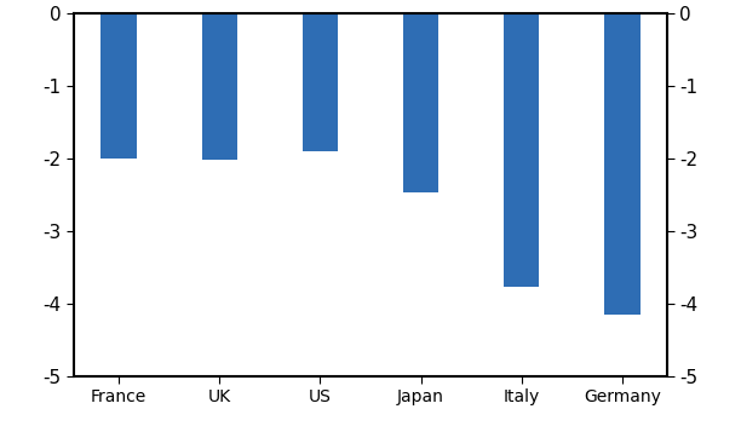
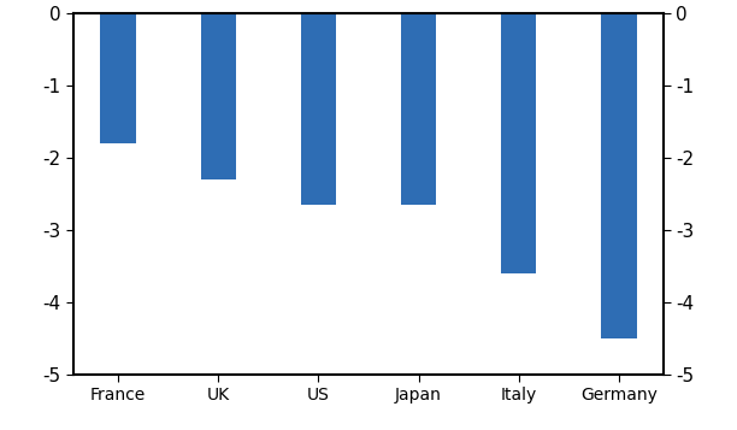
France: -2.00 -> -1.80
UK: -2.02 -> -2.30
US: -1.90 -> -2.65
Japan: -2.48 -> -2.65
Italy: -3.78 -> -3.60
Germany: -4.16 -> -4.50
